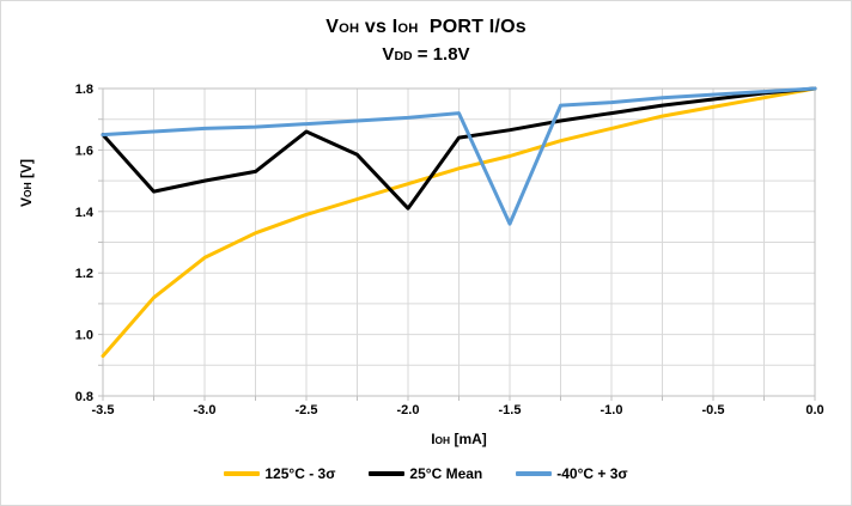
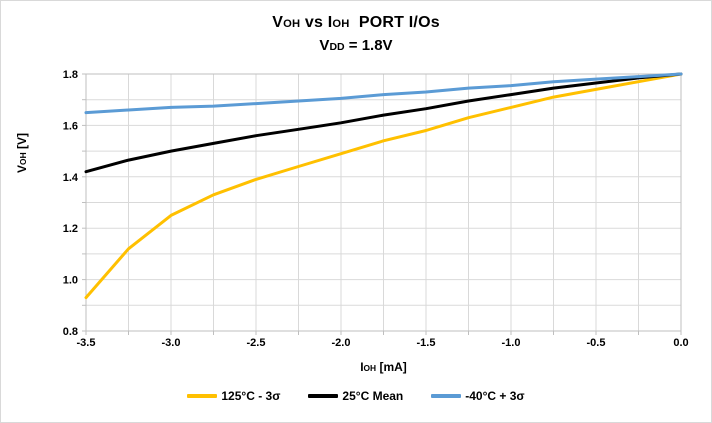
25°C Mean/-3.5: 1.65 -> 1.42
25°C Mean/-2.5: 1.66 -> 1.56
25°C Mean/-2.0: 1.41 -> 1.61
-40°C + 3σ/-1.5: 1.36 -> 1.73
